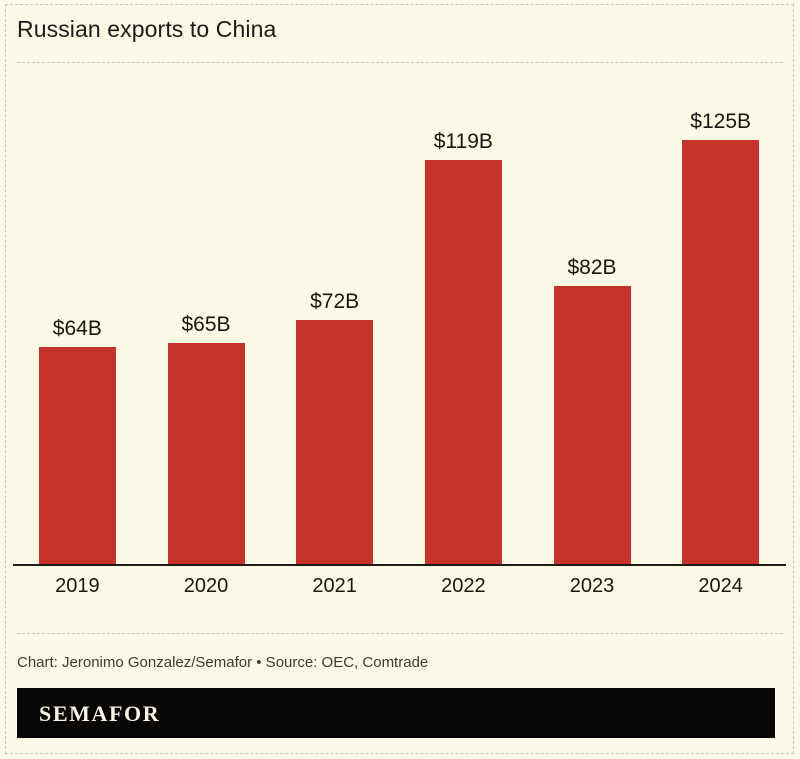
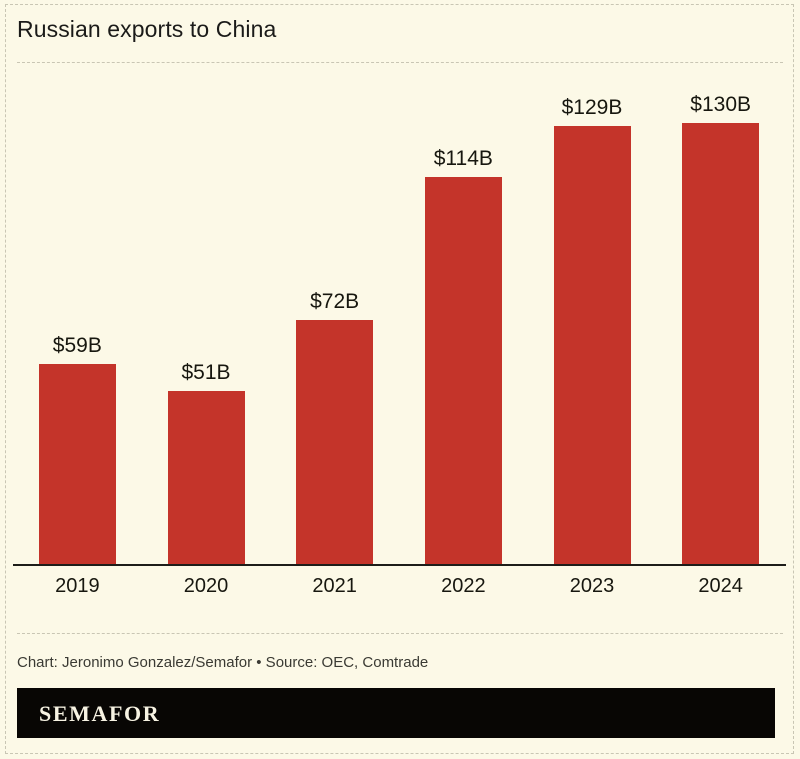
2019: $64B -> $59B
2020: $65B -> $51B
2022: $119B -> $114B
2023: $82B -> $129B
2024: $125B -> $130B
